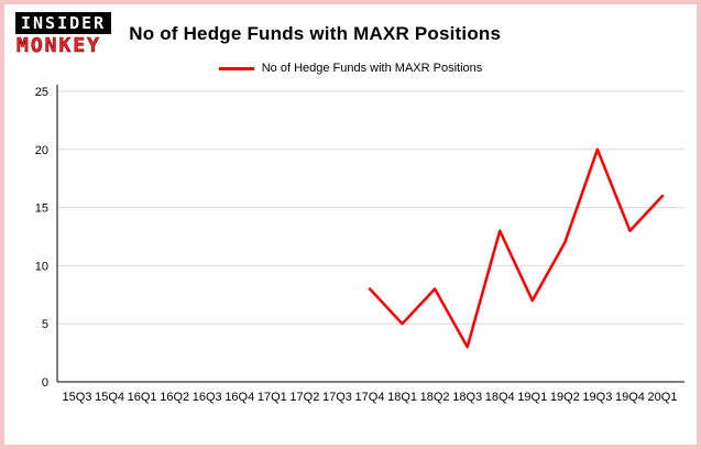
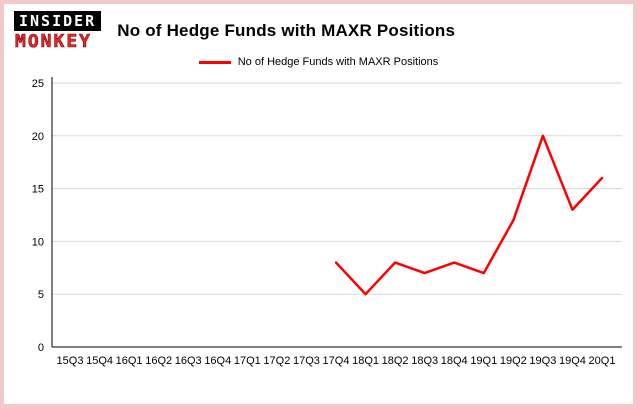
18Q3: 3 -> 7
18Q4: 13 -> 8
